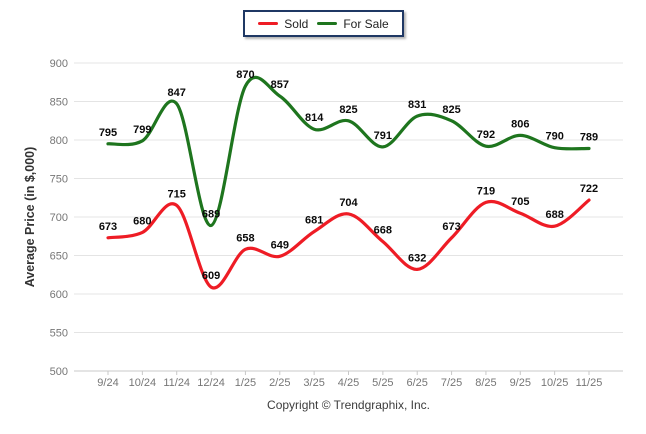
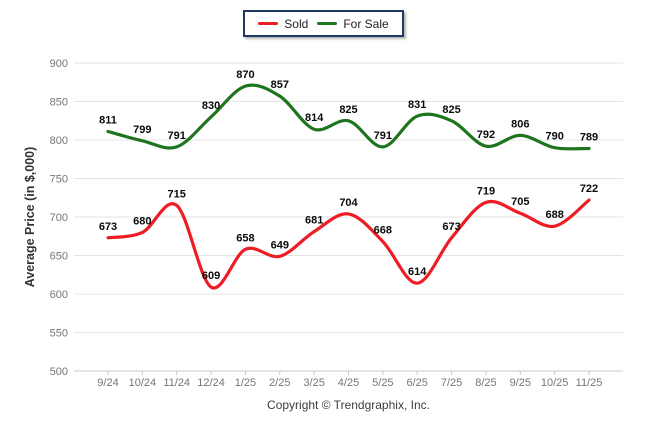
For Sale/9/24: 795 -> 811
For Sale/11/24: 847 -> 791
For Sale/12/24: 689 -> 830
Sold/6/25: 632 -> 614
